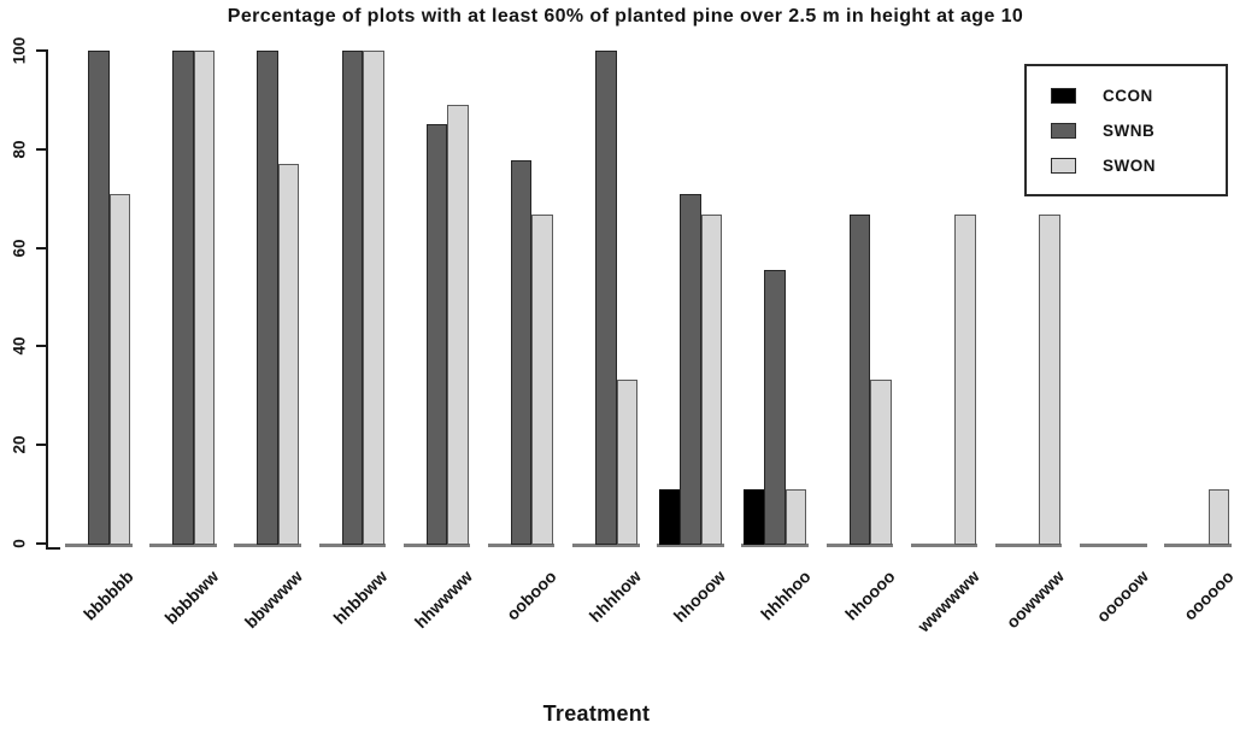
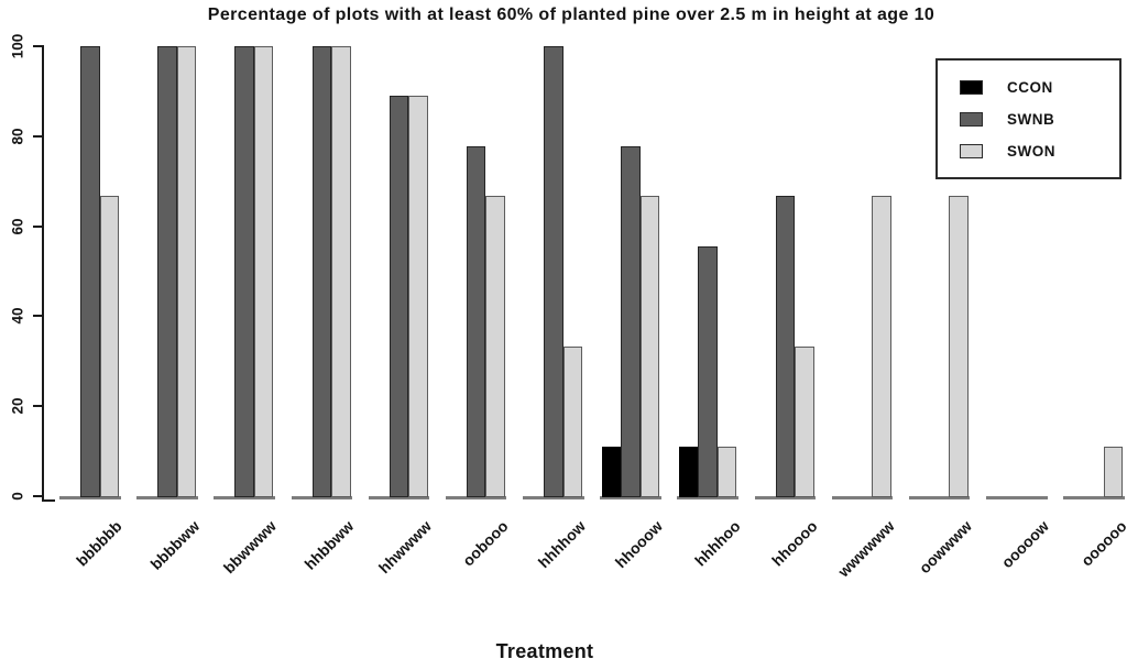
SWON/bbbbbb: 71 -> 67
SWON/bbwwww: 77 -> 100
SWNB/hhwwww: 85 -> 89
SWNB/hhooow: 71 -> 78
